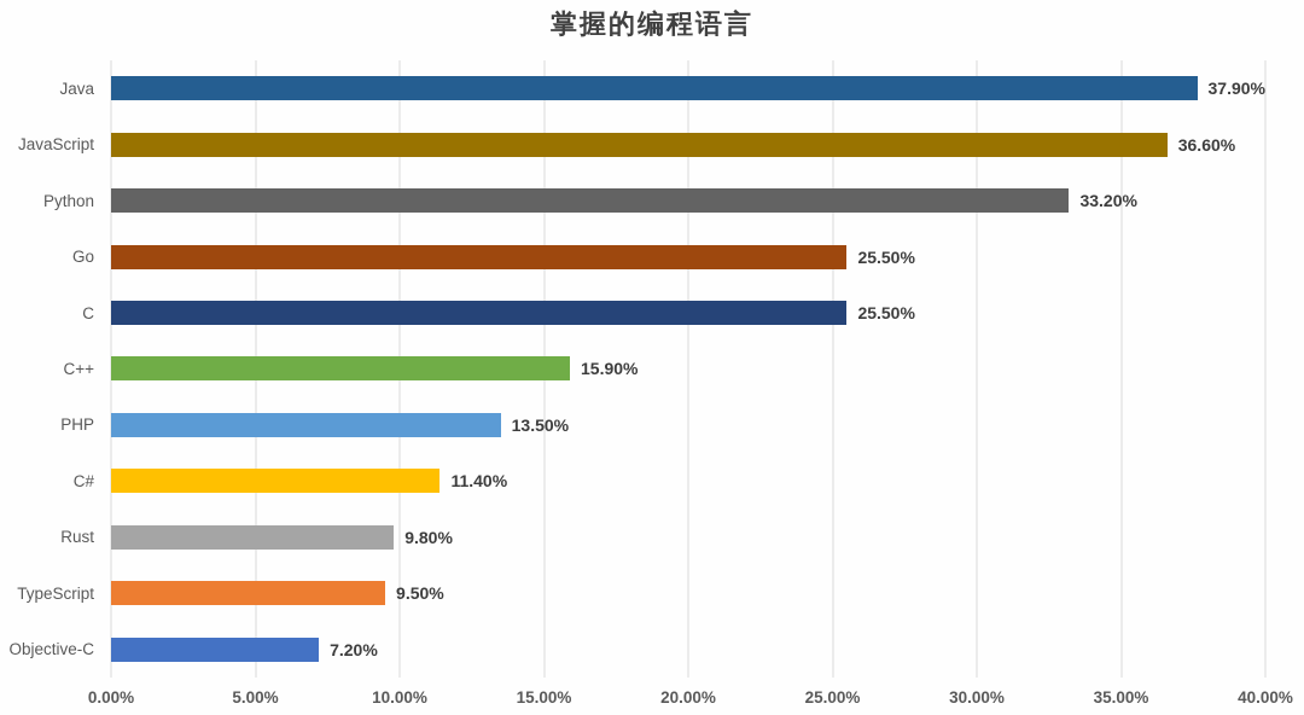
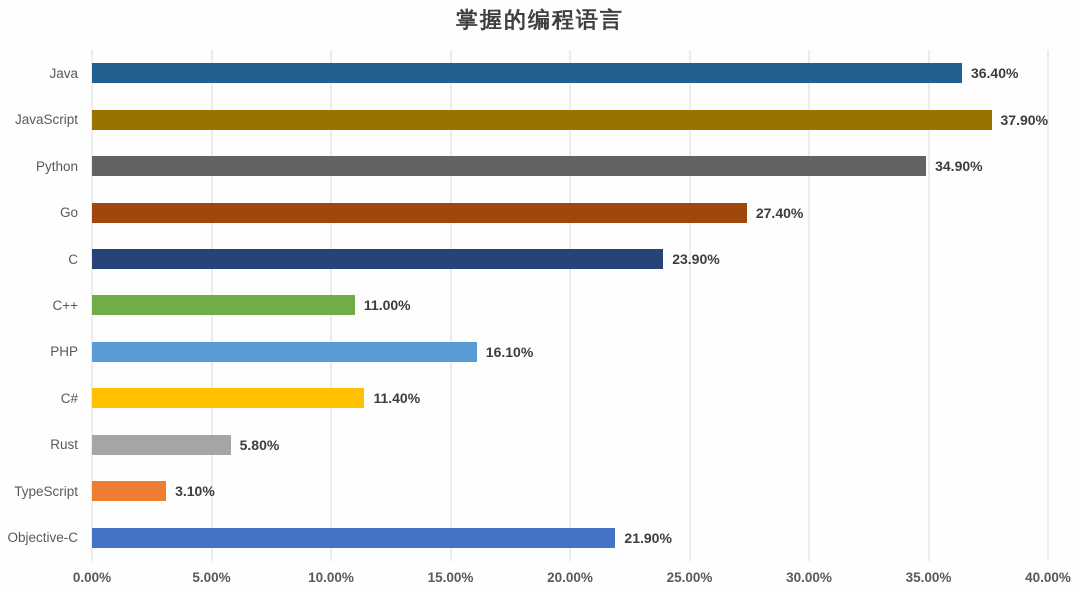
Java: 37.90% -> 36.40%
JavaScript: 36.60% -> 37.90%
Python: 33.20% -> 34.90%
Go: 25.50% -> 27.40%
C: 25.50% -> 23.90%
C++: 15.90% -> 11.00%
PHP: 13.50% -> 16.10%
Rust: 9.80% -> 5.80%
TypeScript: 9.50% -> 3.10%
Objective-C: 7.20% -> 21.90%
